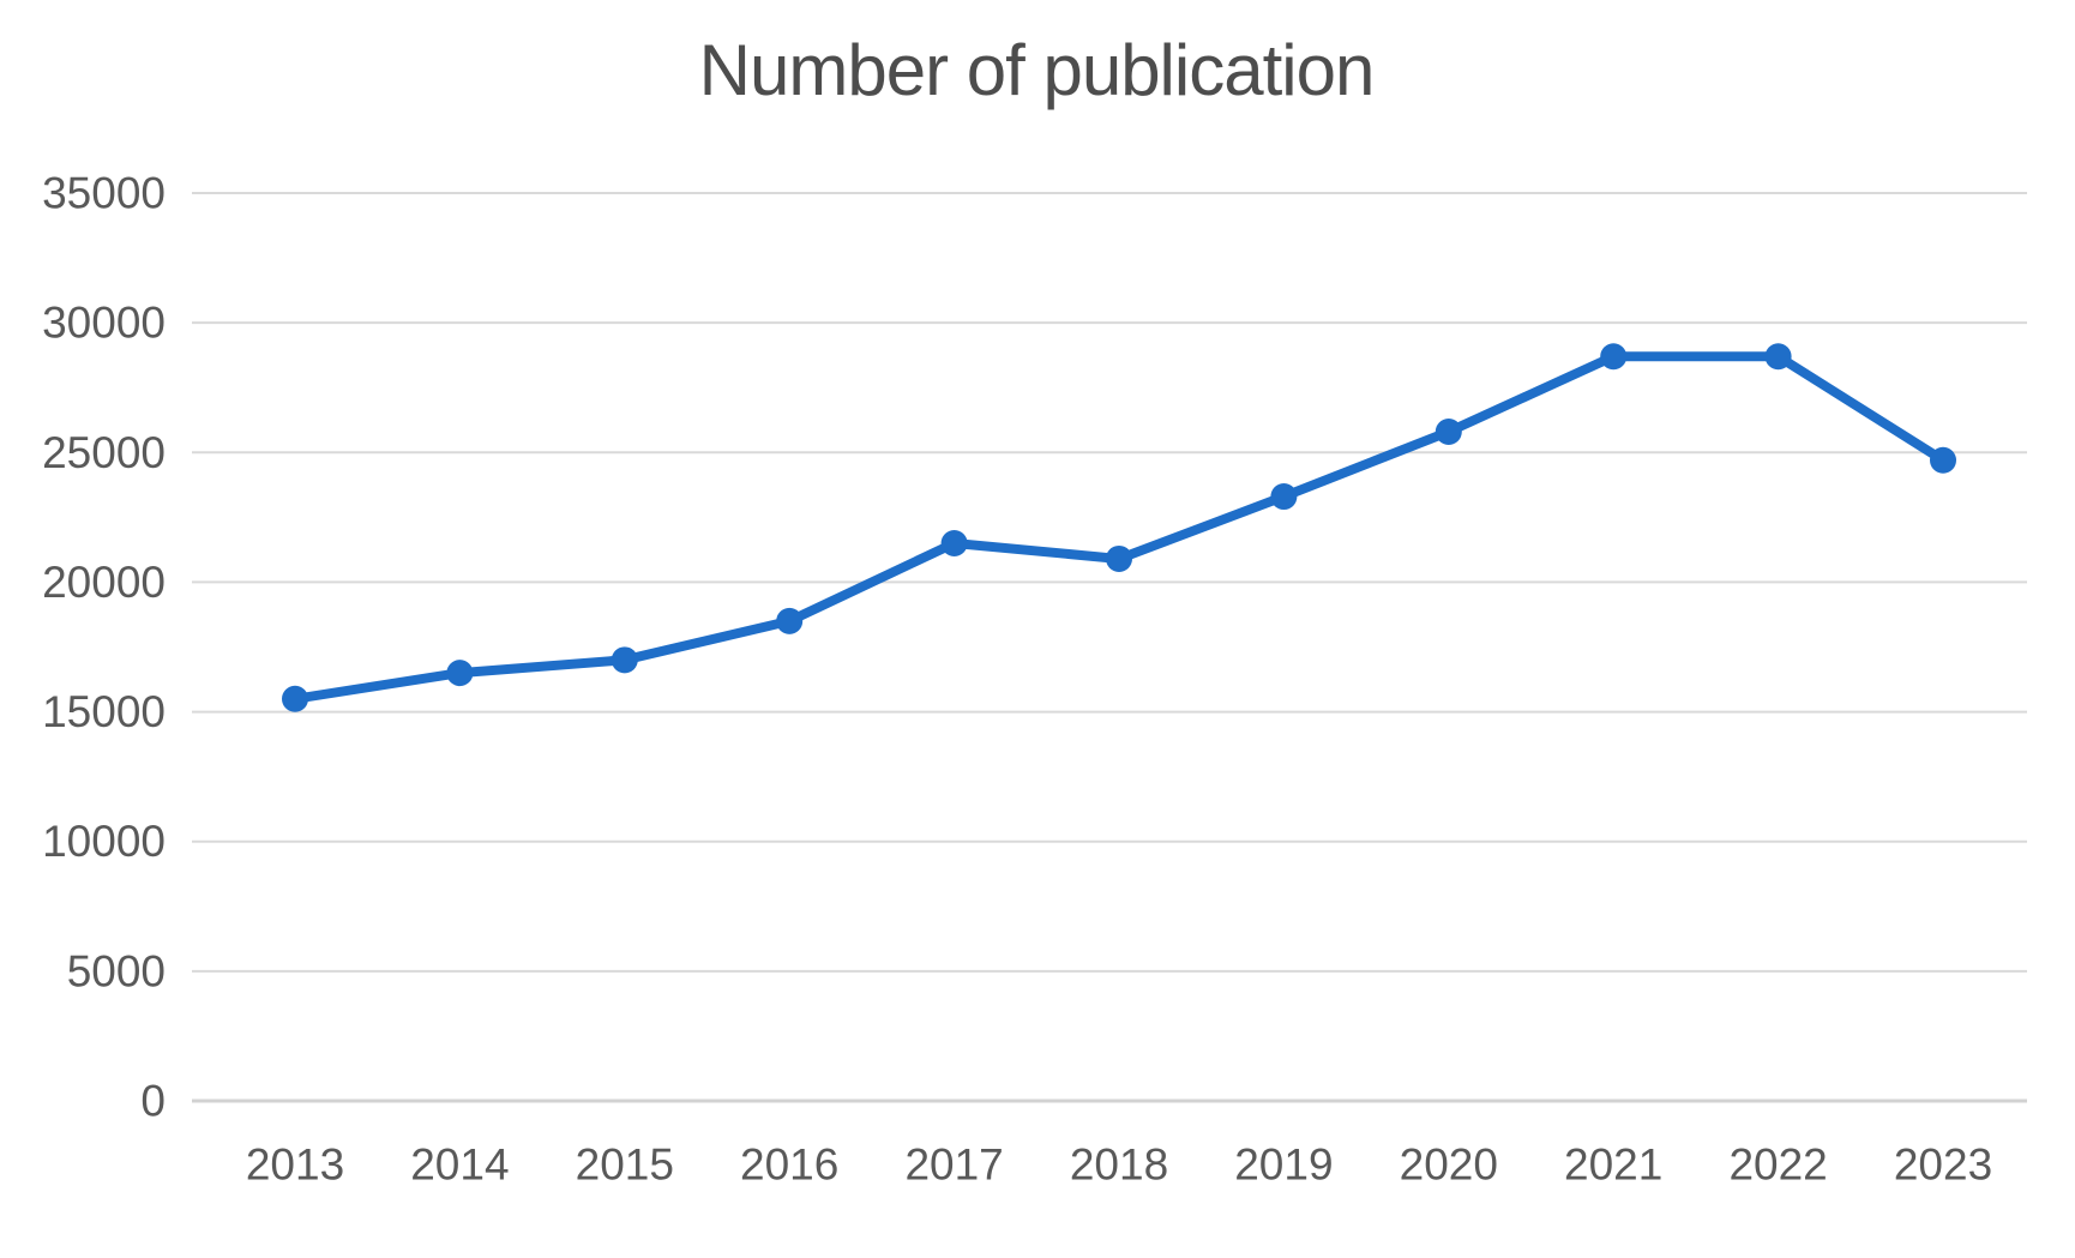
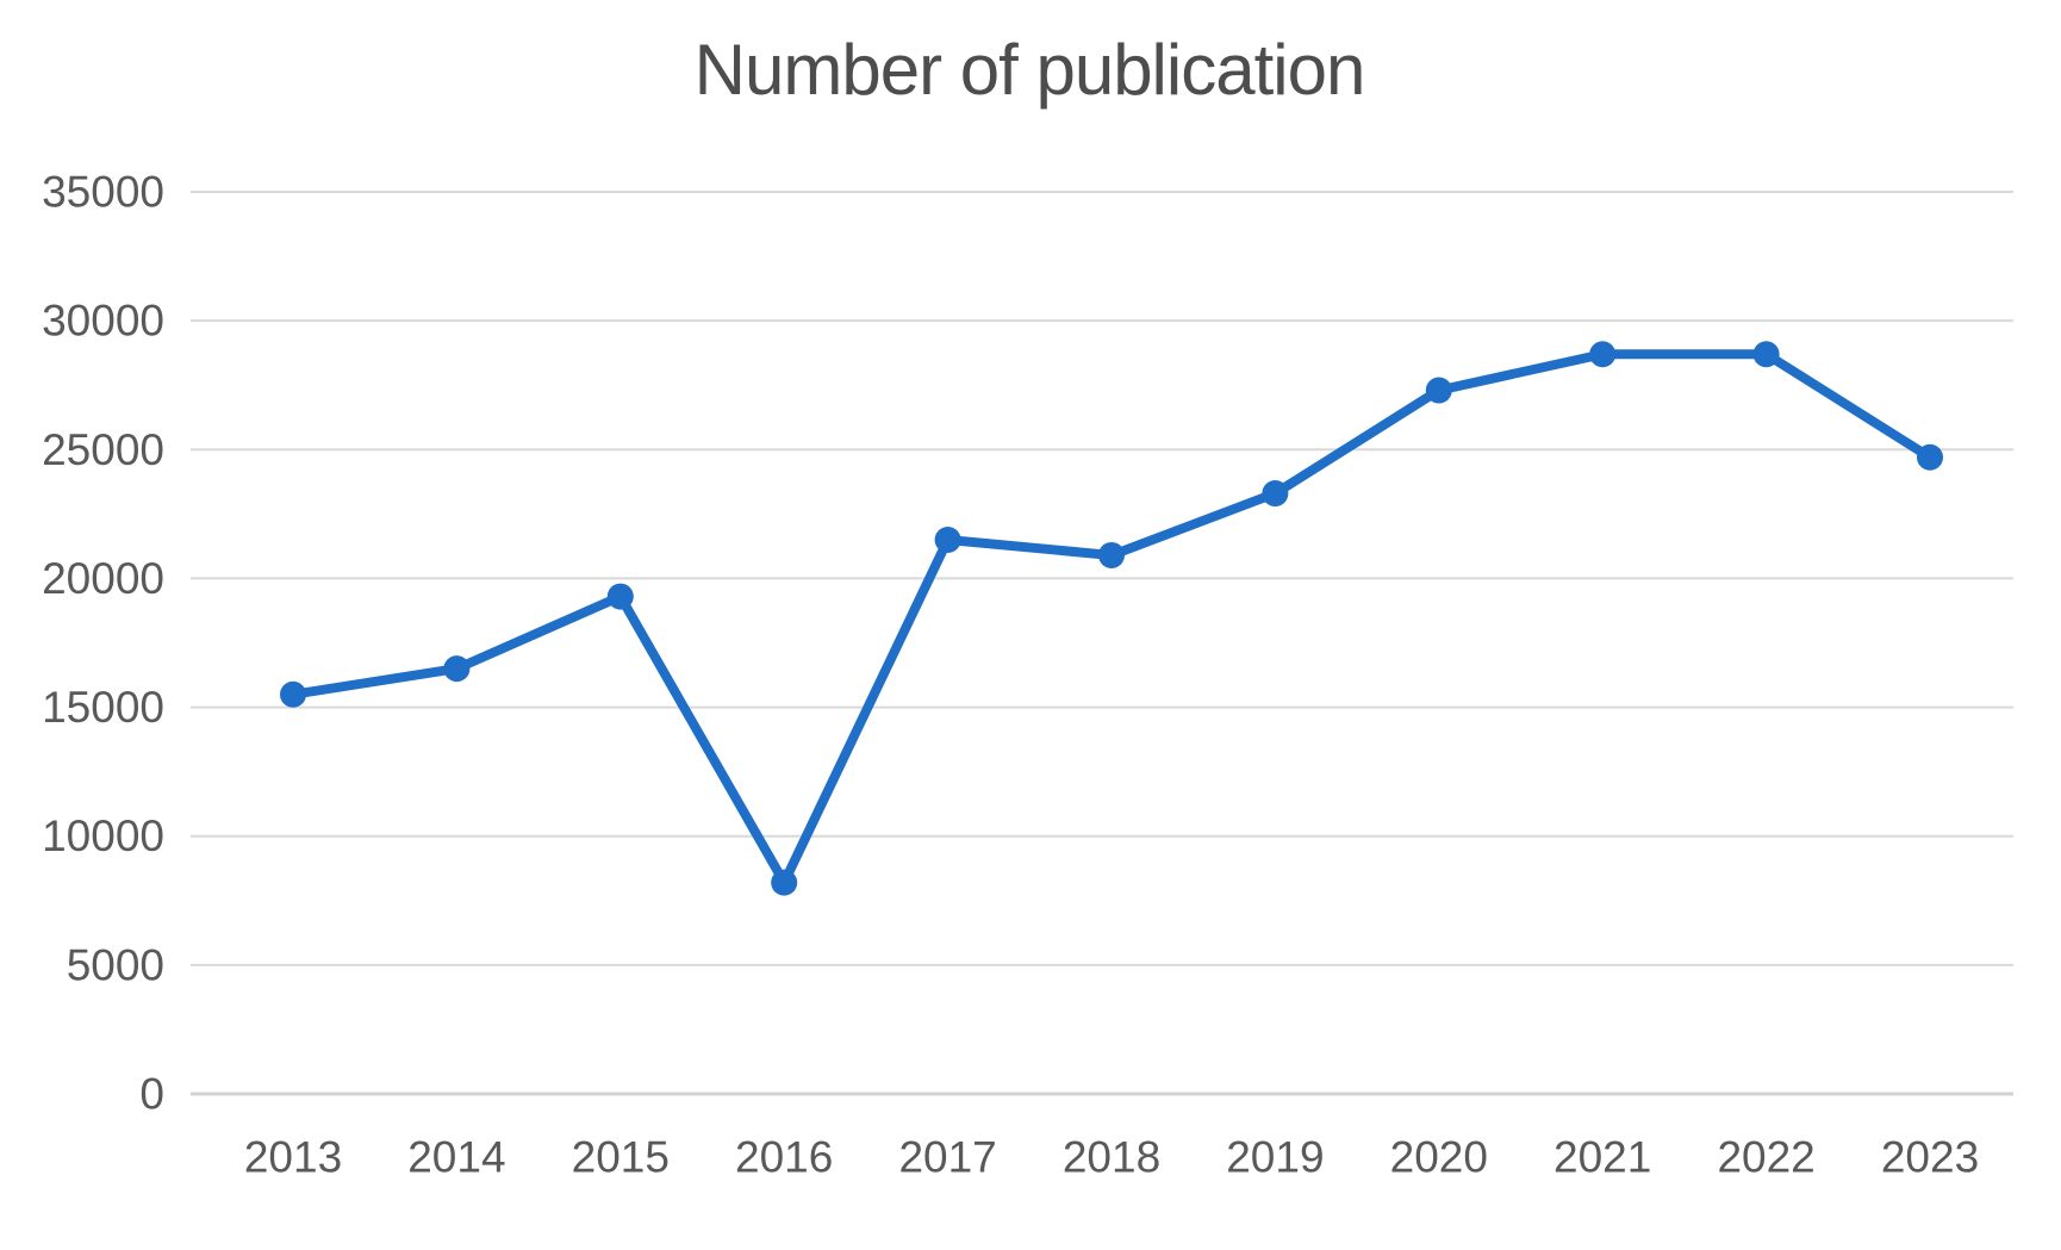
2015: 17000 -> 19300
2016: 18500 -> 8200
2020: 25800 -> 27300
